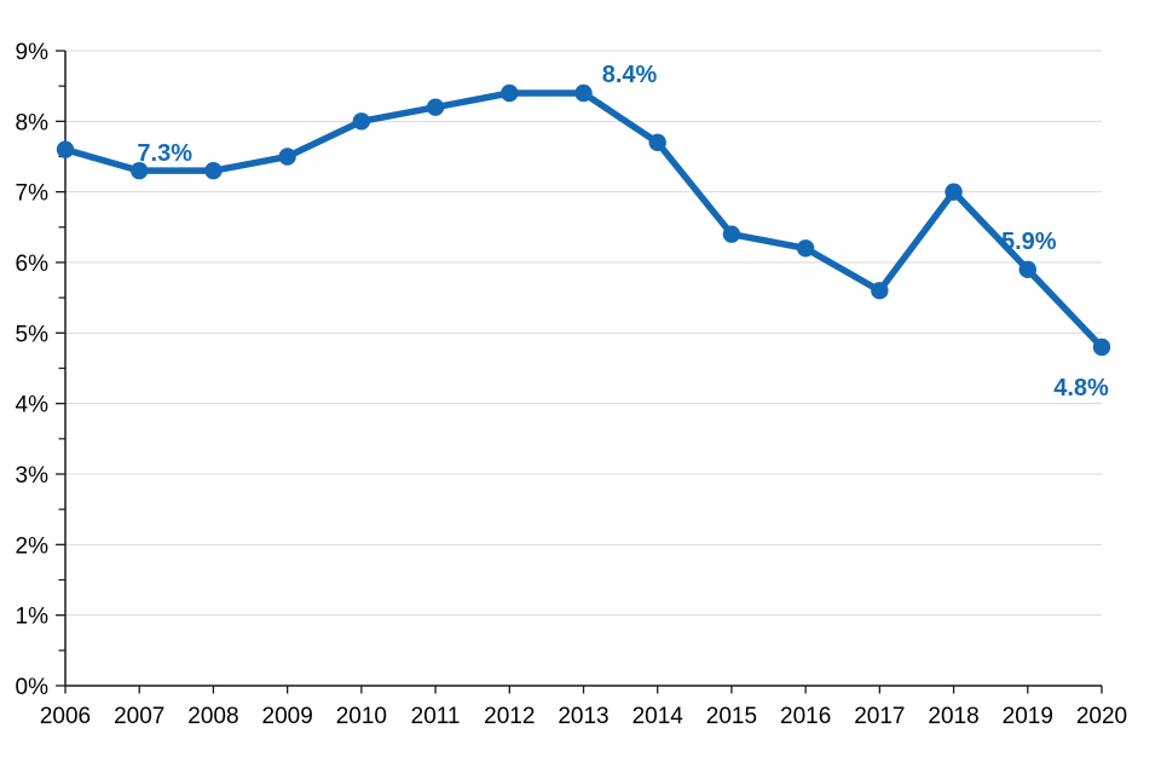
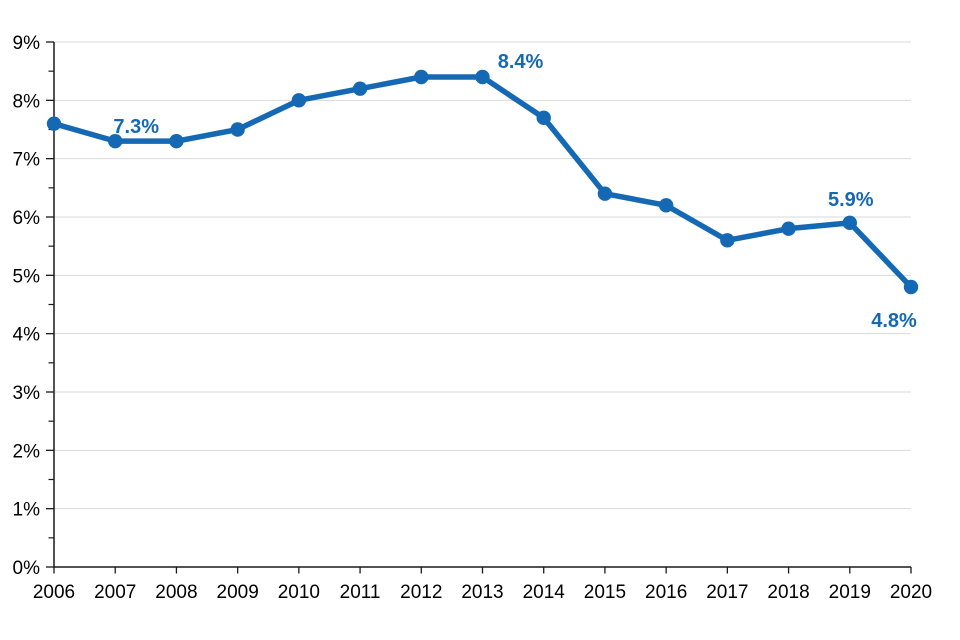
2018: 7.0% -> 5.8%
